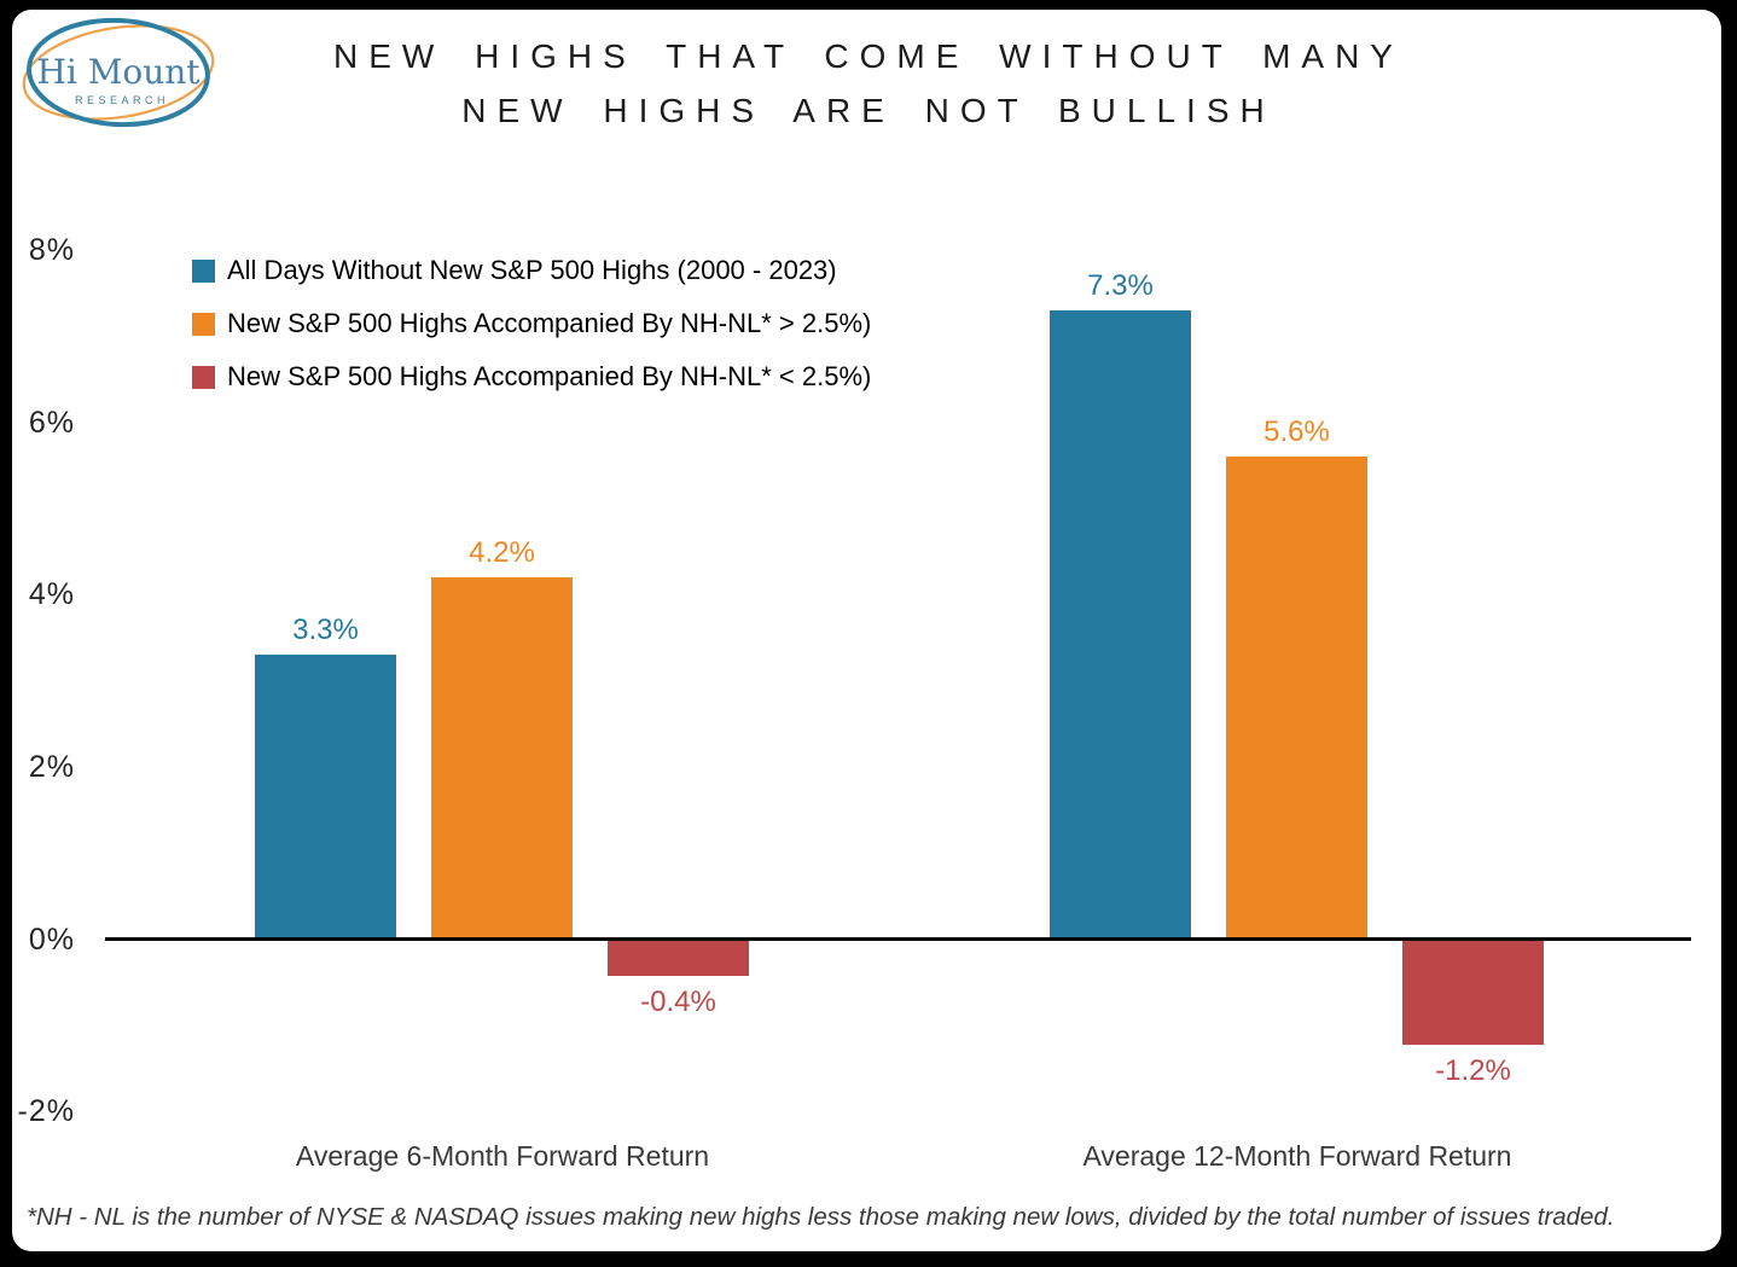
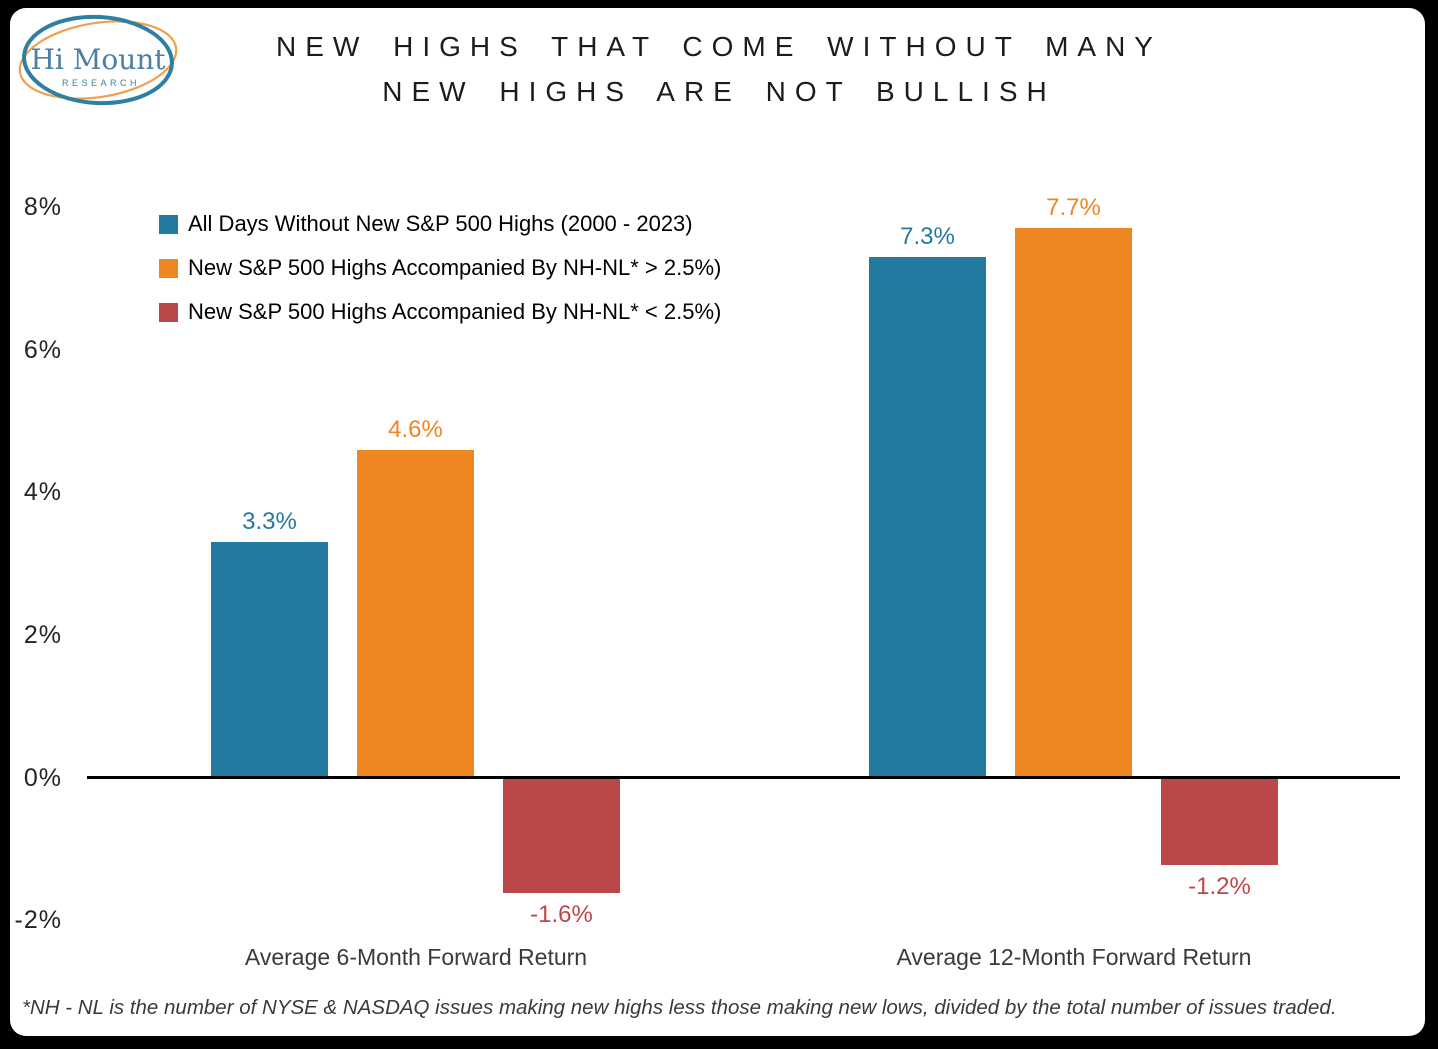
New S&P 500 Highs Accompanied By NH-NL* > 2.5%)/Average 6-Month Forward Return: 4.2% -> 4.6%
New S&P 500 Highs Accompanied By NH-NL* < 2.5%)/Average 6-Month Forward Return: -0.4% -> -1.6%
New S&P 500 Highs Accompanied By NH-NL* > 2.5%)/Average 12-Month Forward Return: 5.6% -> 7.7%
